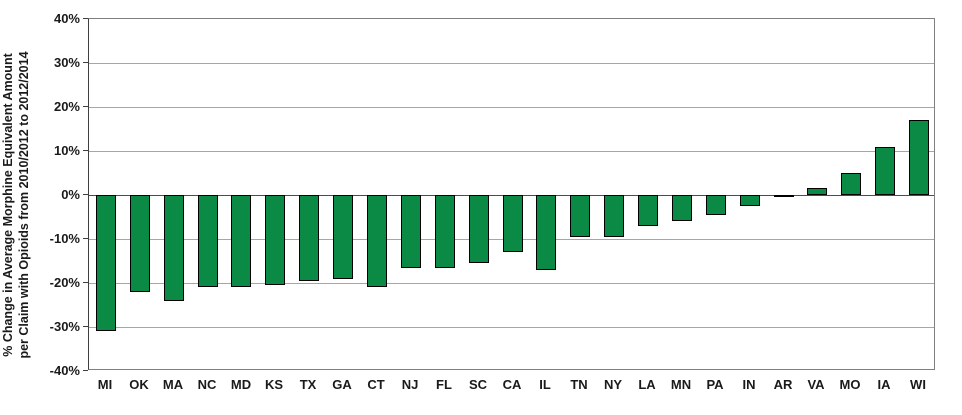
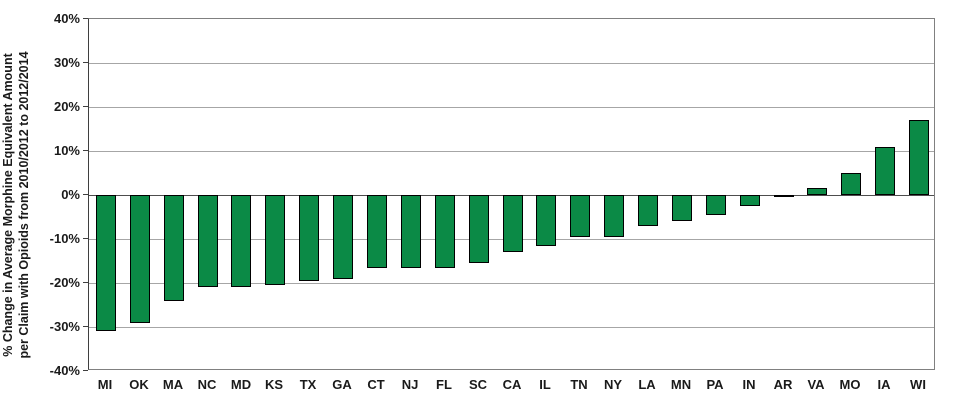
OK: -22% -> -29%
CT: -21% -> -16%
IL: -17% -> -12%
